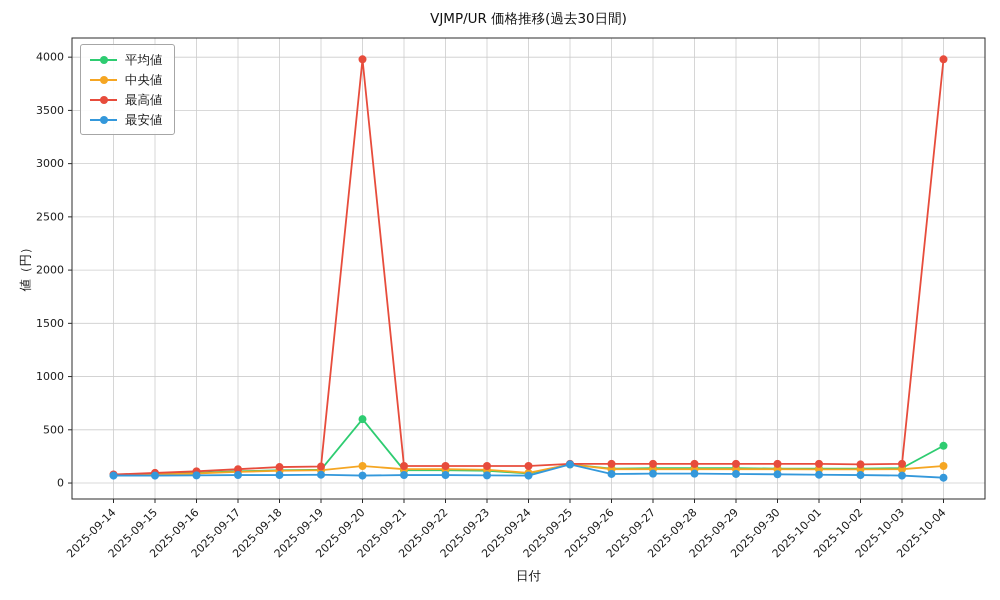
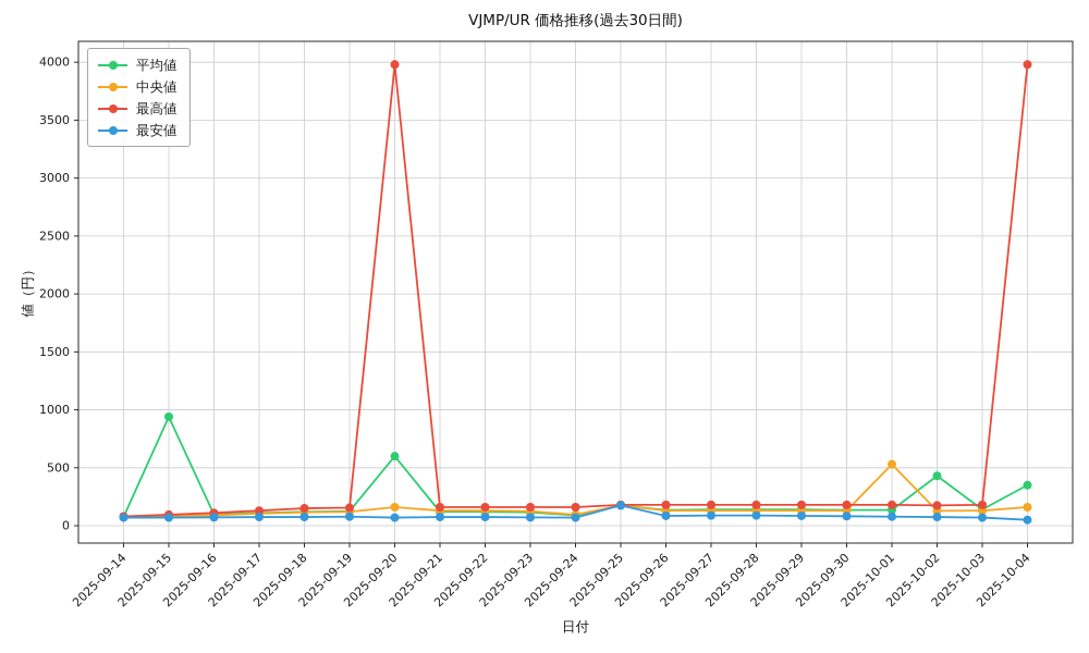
平均値/2025-09-15: 80 -> 940
中央値/2025-10-01: 130 -> 530
平均値/2025-10-02: 140 -> 430
